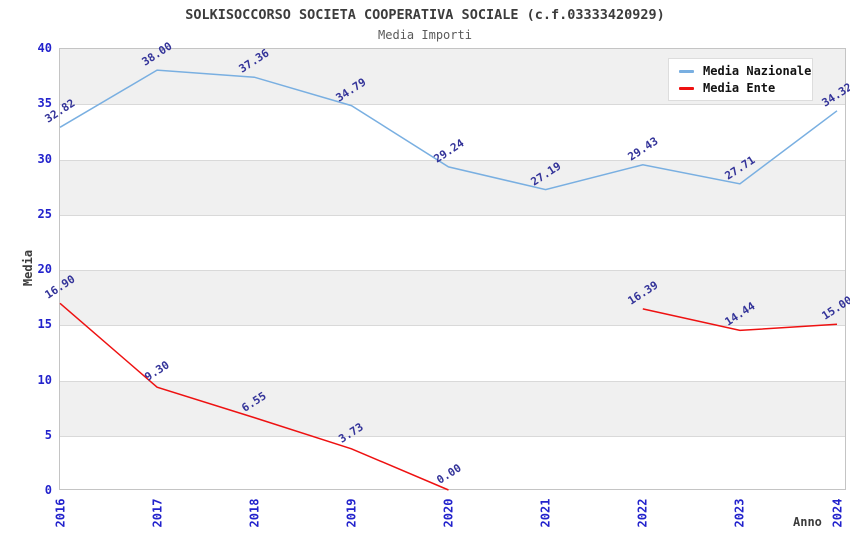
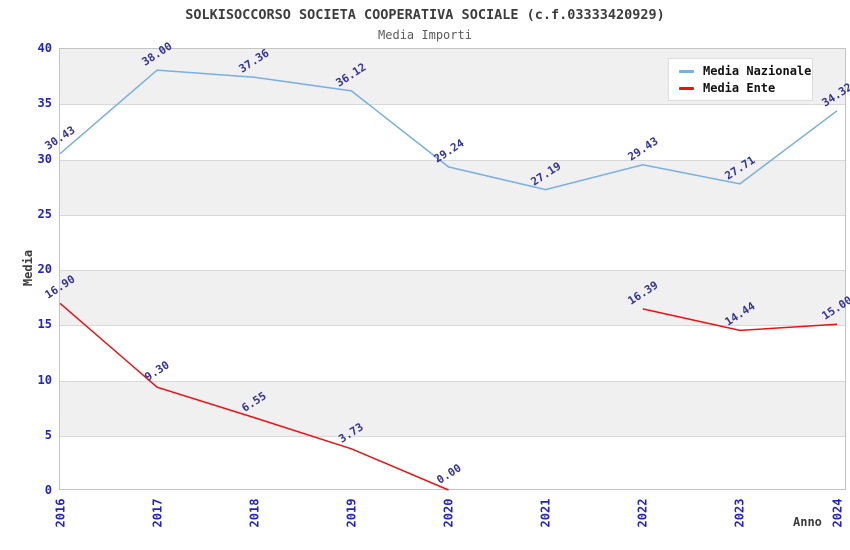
Media Nazionale/2016: 32.82 -> 30.43
Media Nazionale/2019: 34.79 -> 36.12
